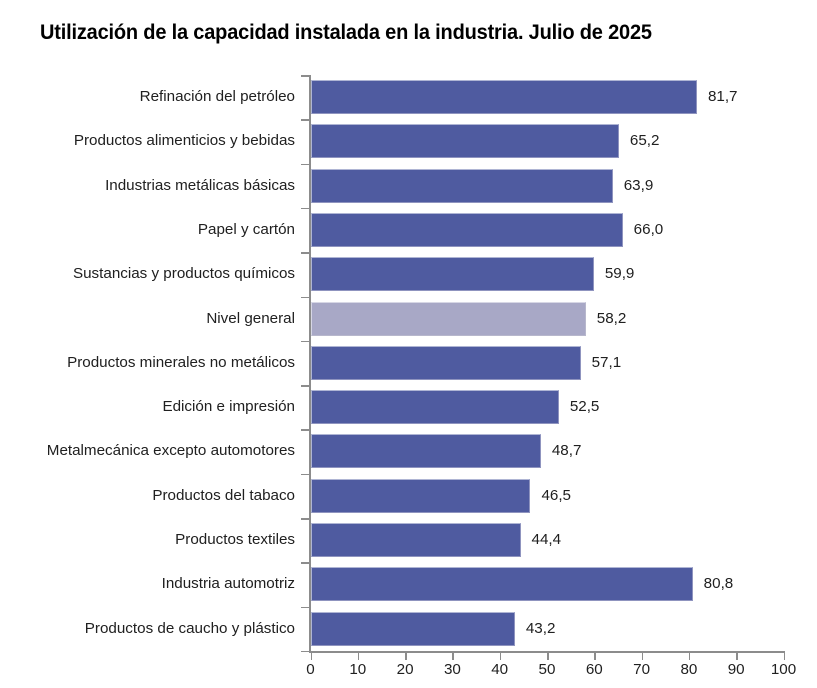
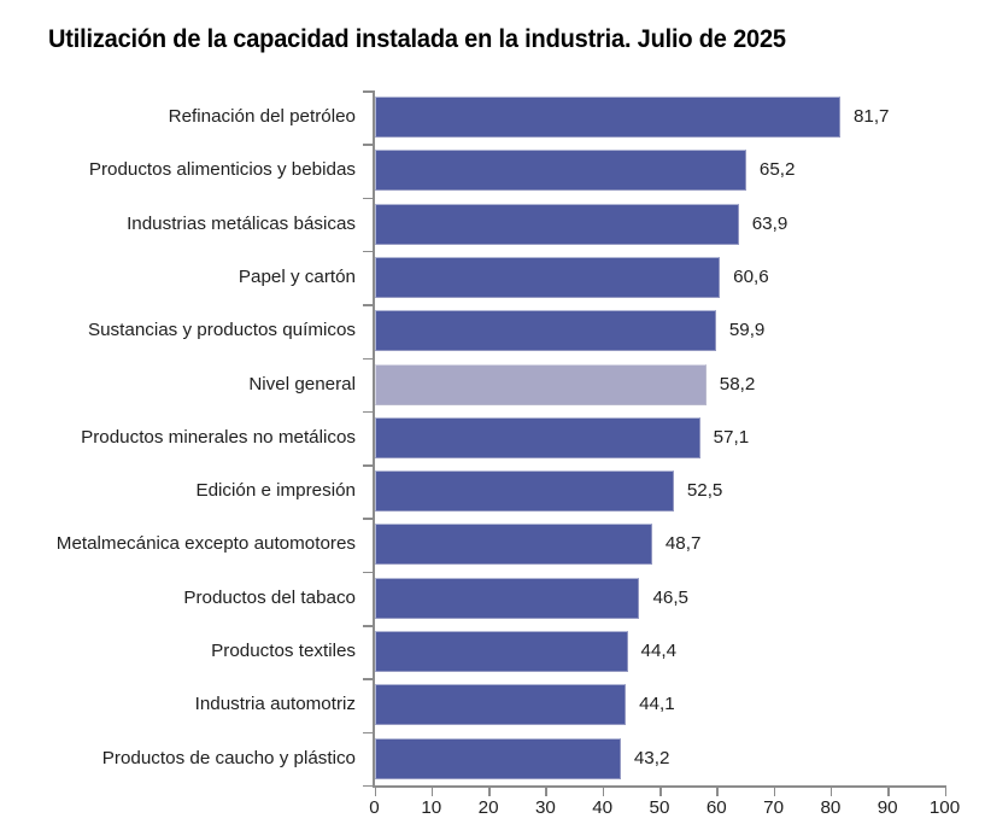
Papel y cartón: 66,0 -> 60,6
Industria automotriz: 80,8 -> 44,1
